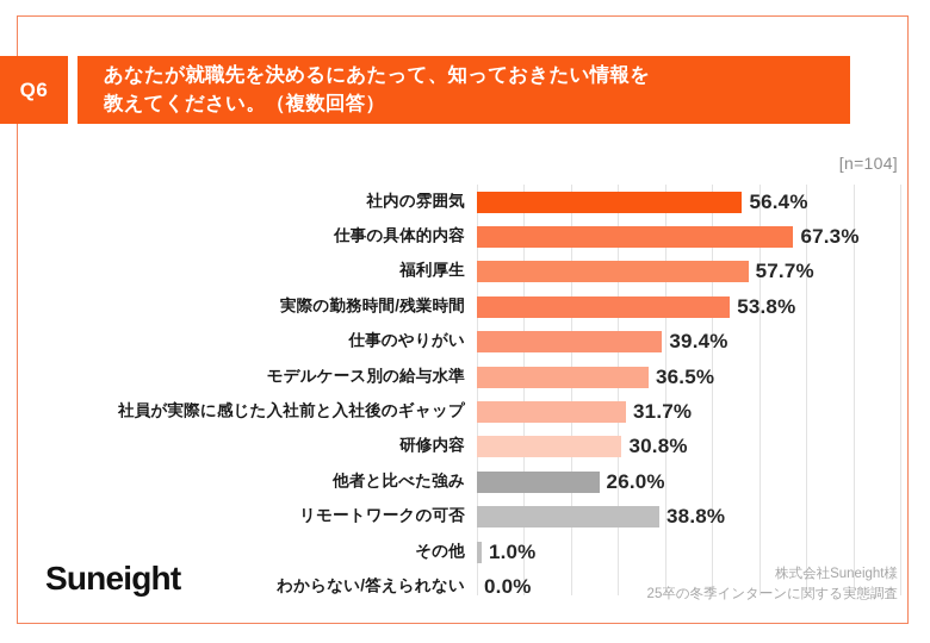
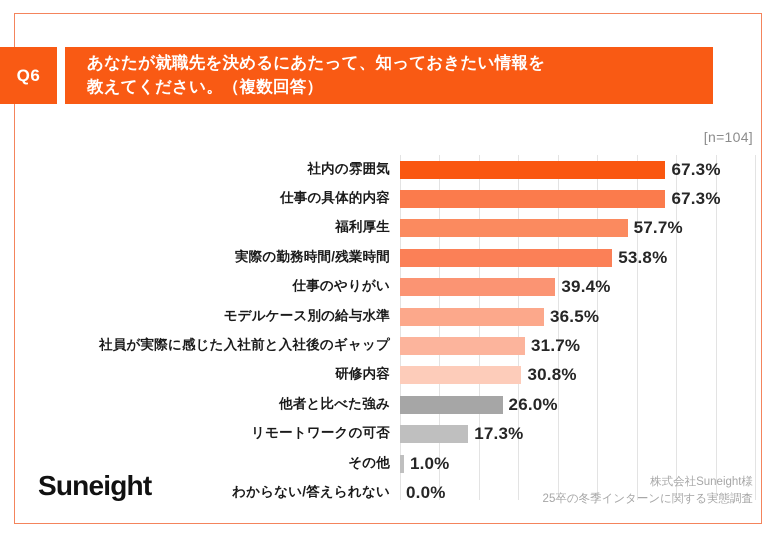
社内の雰囲気: 56.4% -> 67.3%
リモートワークの可否: 38.8% -> 17.3%
